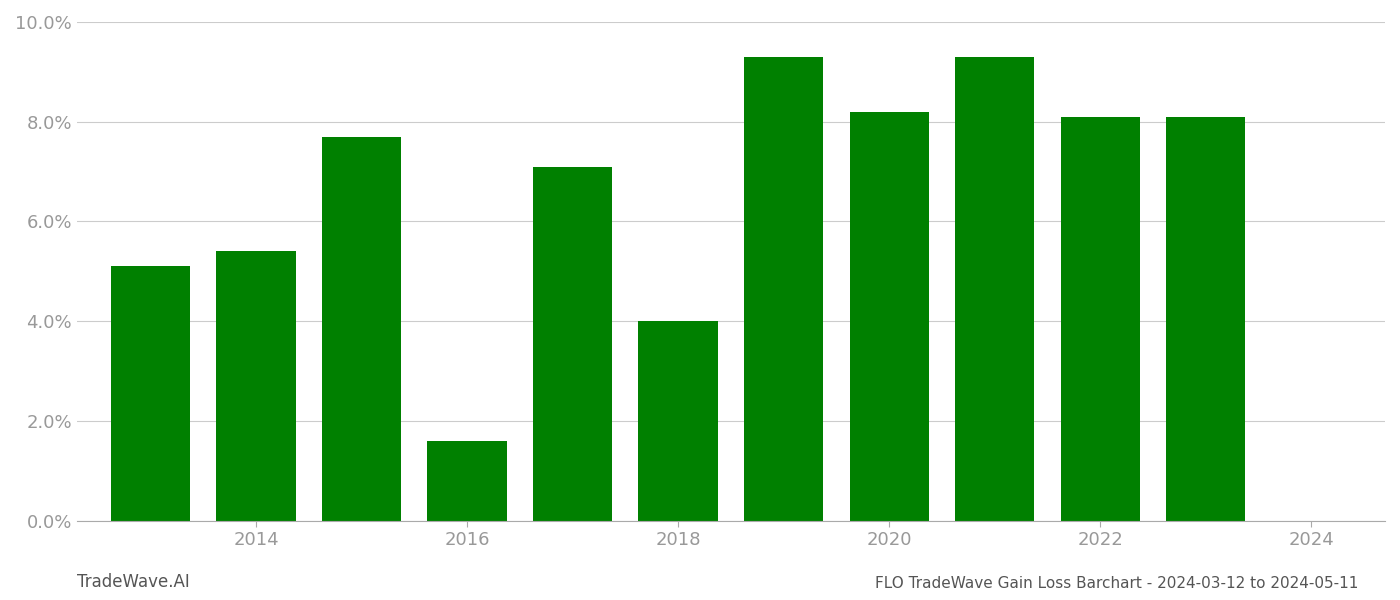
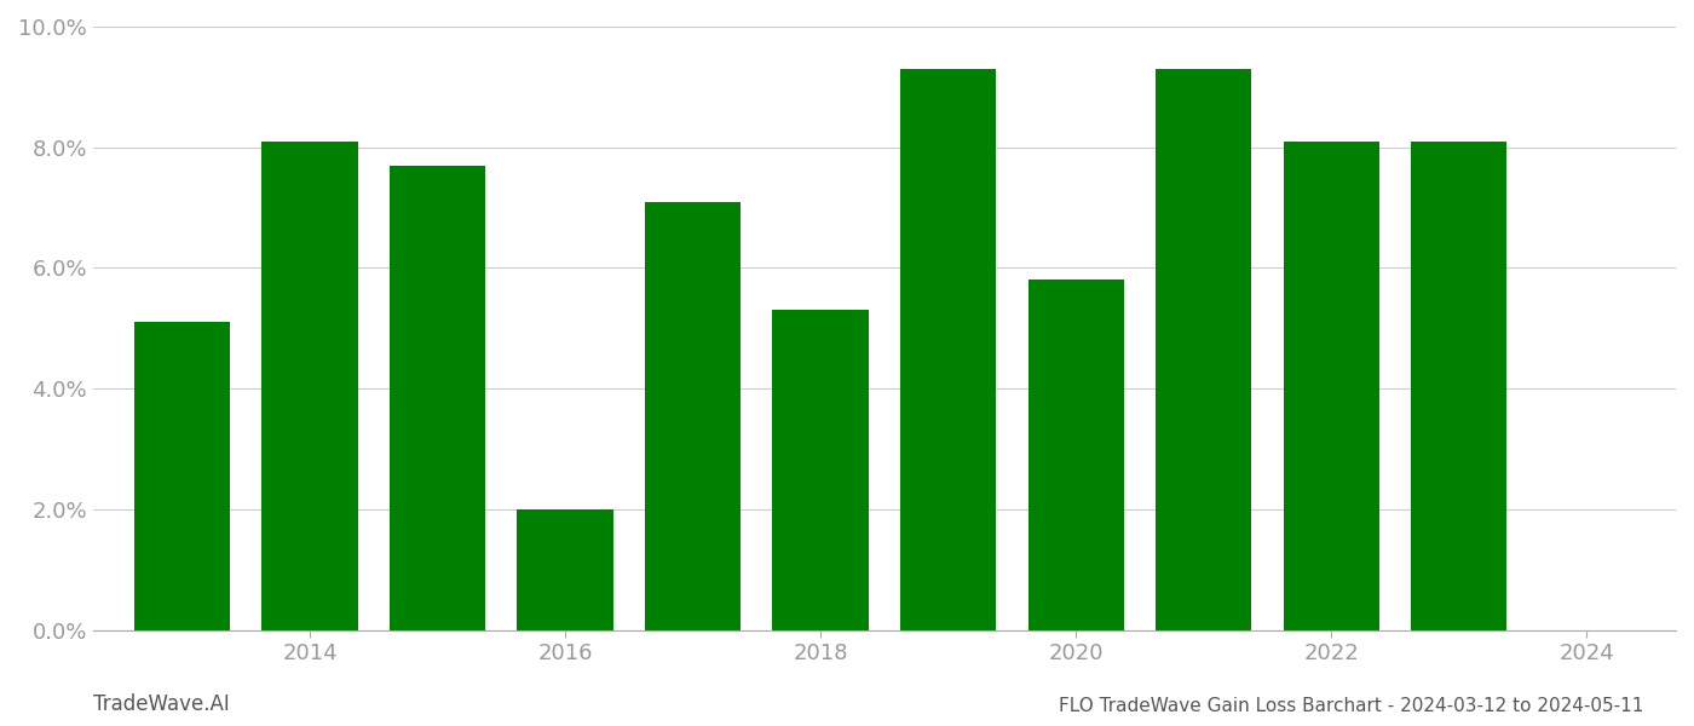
2014: 5.4% -> 8.1%
2016: 1.6% -> 2.0%
2018: 4.0% -> 5.3%
2020: 8.2% -> 5.8%
